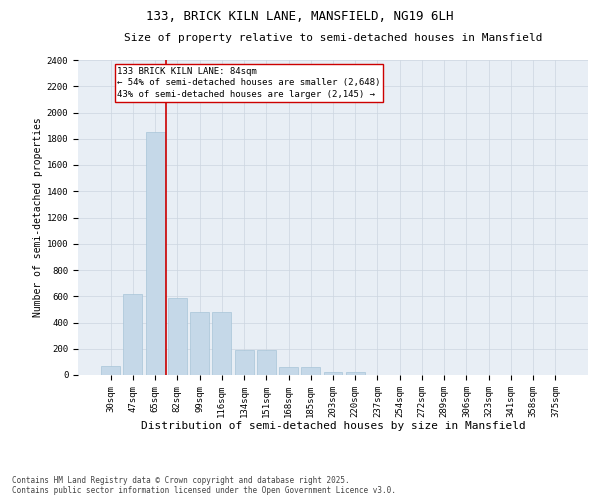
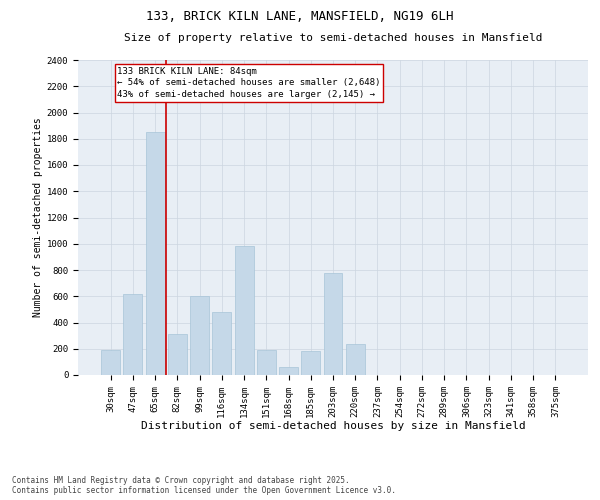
30sqm: 70 -> 190
82sqm: 590 -> 310
99sqm: 480 -> 600
134sqm: 190 -> 980
185sqm: 60 -> 180
203sqm: 20 -> 780
220sqm: 20 -> 240
